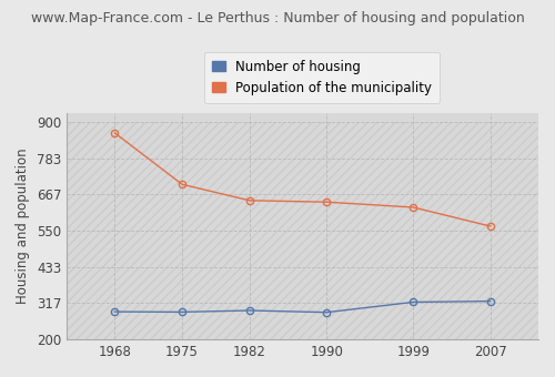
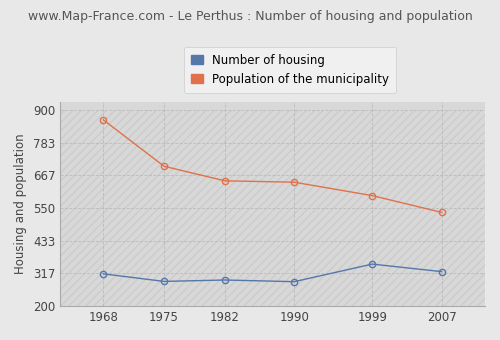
Number of housing/1968: 289 -> 315
Number of housing/1999: 320 -> 350
Population of the municipality/1999: 626 -> 595
Population of the municipality/2007: 565 -> 535
